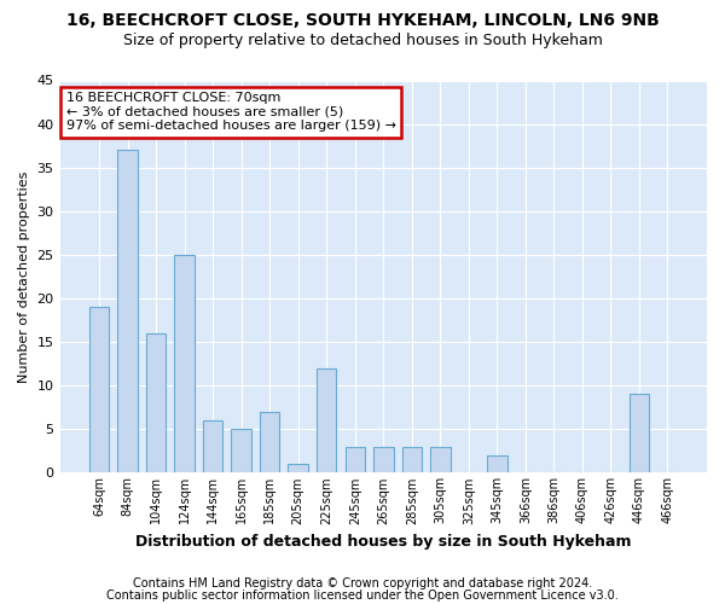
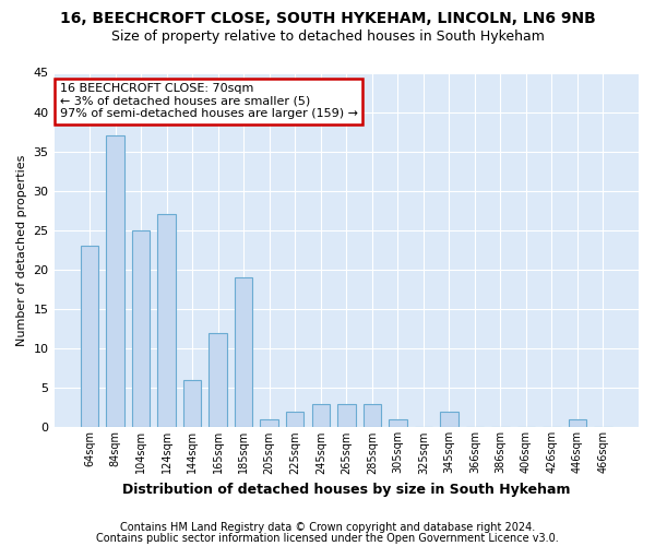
64sqm: 19 -> 23
104sqm: 16 -> 25
124sqm: 25 -> 27
165sqm: 5 -> 12
185sqm: 7 -> 19
225sqm: 12 -> 2
305sqm: 3 -> 1
446sqm: 9 -> 1
